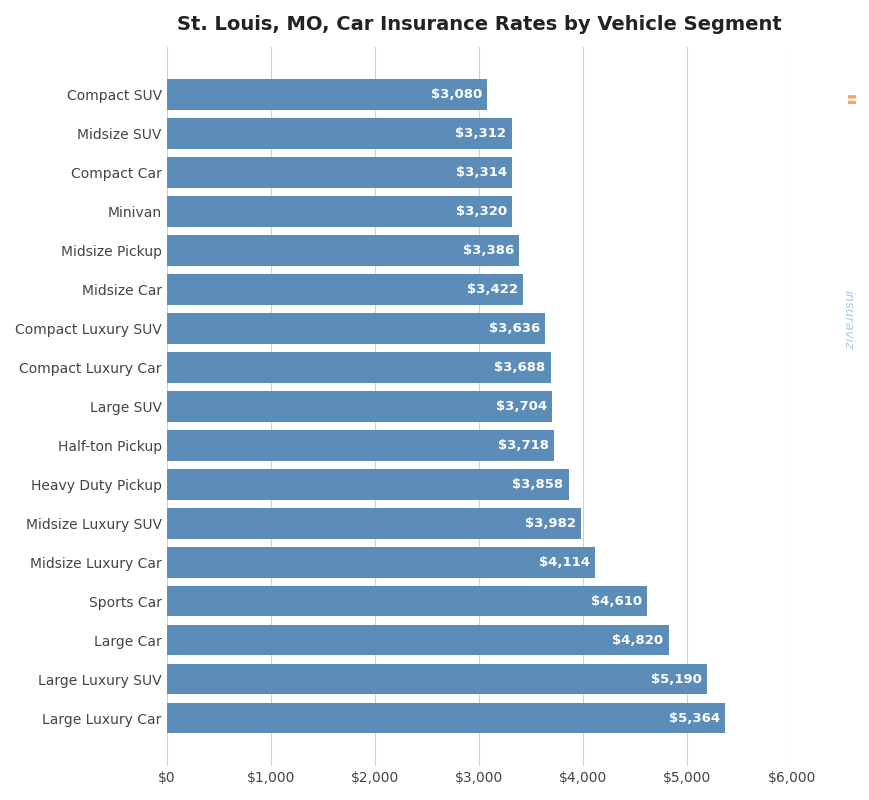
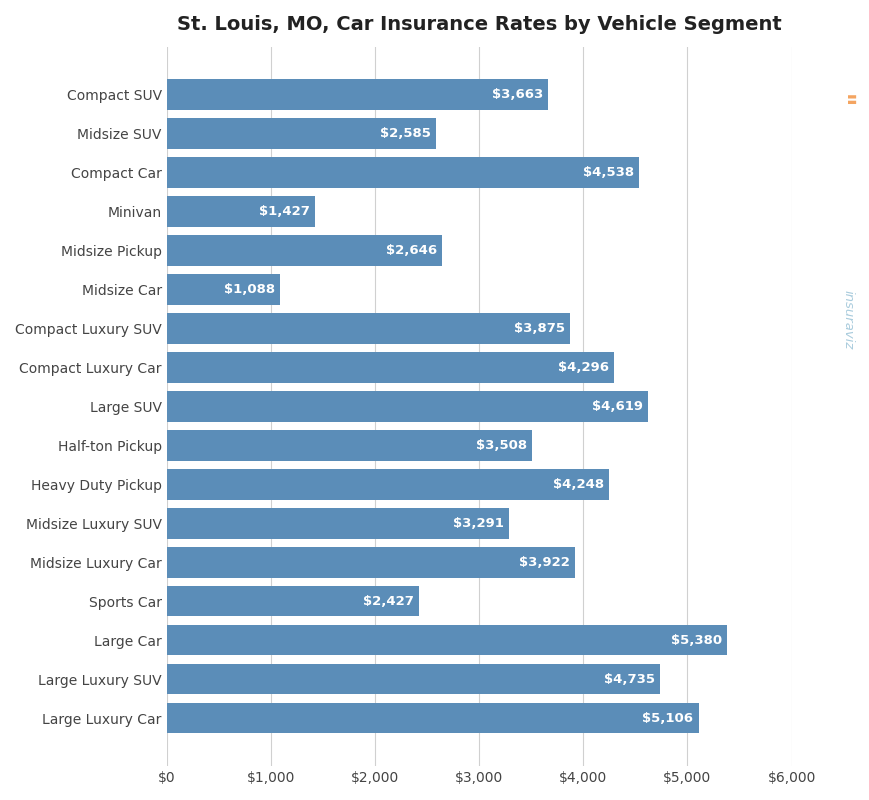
Compact SUV: $3,080 -> $3,663
Midsize SUV: $3,312 -> $2,585
Compact Car: $3,314 -> $4,538
Minivan: $3,320 -> $1,427
Midsize Pickup: $3,386 -> $2,646
Midsize Car: $3,422 -> $1,088
Compact Luxury SUV: $3,636 -> $3,875
Compact Luxury Car: $3,688 -> $4,296
Large SUV: $3,704 -> $4,619
Half-ton Pickup: $3,718 -> $3,508
Heavy Duty Pickup: $3,858 -> $4,248
Midsize Luxury SUV: $3,982 -> $3,291
Midsize Luxury Car: $4,114 -> $3,922
Sports Car: $4,610 -> $2,427
Large Car: $4,820 -> $5,380
Large Luxury SUV: $5,190 -> $4,735
Large Luxury Car: $5,364 -> $5,106
